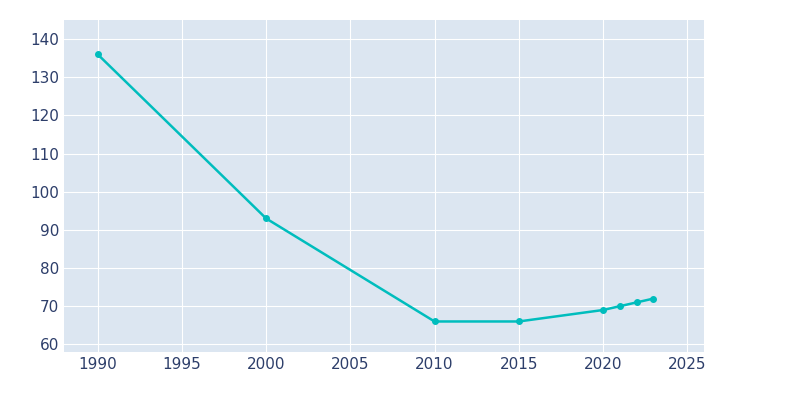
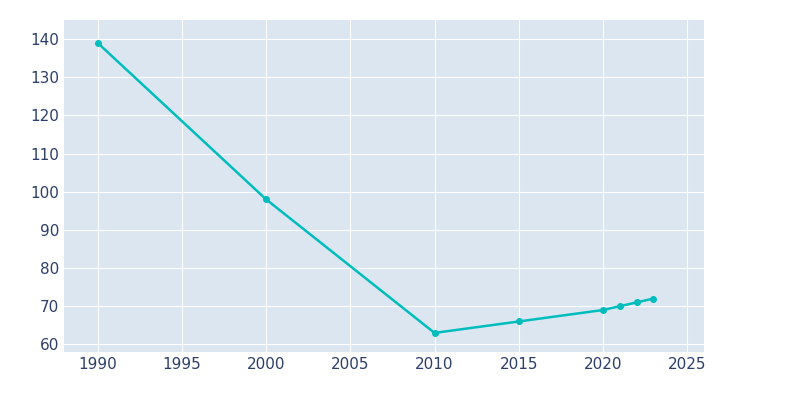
1990: 136 -> 139
2000: 93 -> 98
2010: 66 -> 63
